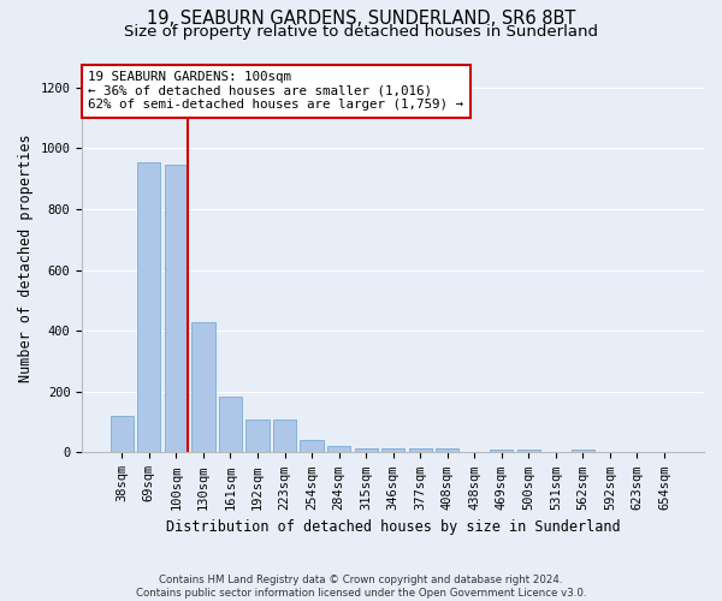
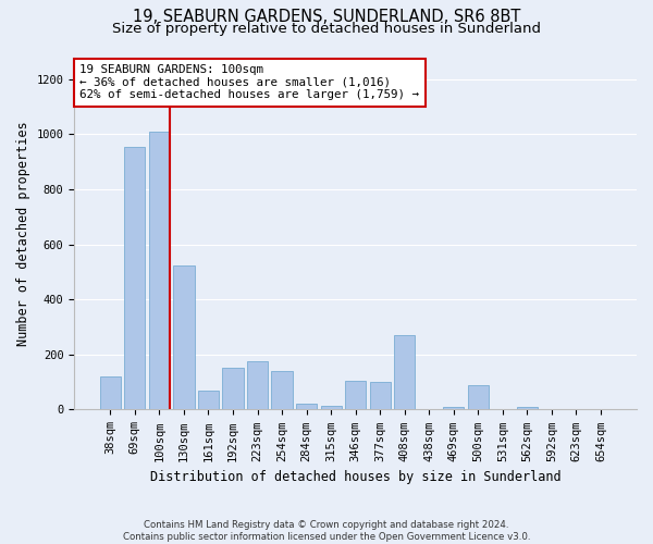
100sqm: 945 -> 1010
130sqm: 430 -> 525
161sqm: 185 -> 70
192sqm: 110 -> 150
223sqm: 110 -> 175
254sqm: 42 -> 140
346sqm: 15 -> 105
377sqm: 15 -> 100
408sqm: 12 -> 270
500sqm: 10 -> 90
